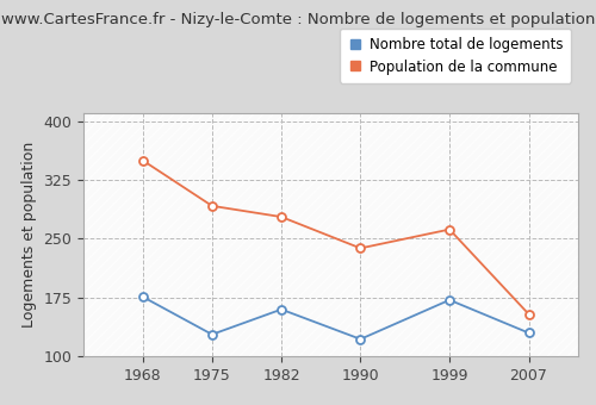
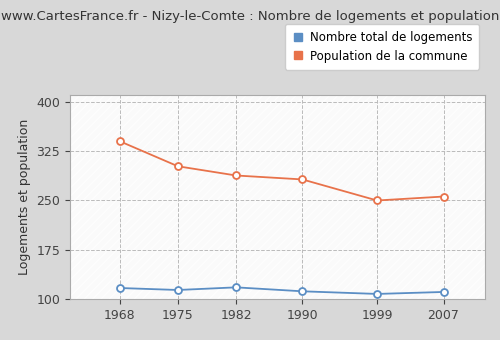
Nombre total de logements/1968: 176 -> 117
Population de la commune/1968: 350 -> 340
Nombre total de logements/1975: 128 -> 114
Population de la commune/1975: 292 -> 302
Nombre total de logements/1982: 160 -> 118
Population de la commune/1982: 278 -> 288
Nombre total de logements/1990: 122 -> 112
Population de la commune/1990: 238 -> 282
Nombre total de logements/1999: 172 -> 108
Population de la commune/1999: 262 -> 250
Nombre total de logements/2007: 130 -> 111
Population de la commune/2007: 154 -> 256
